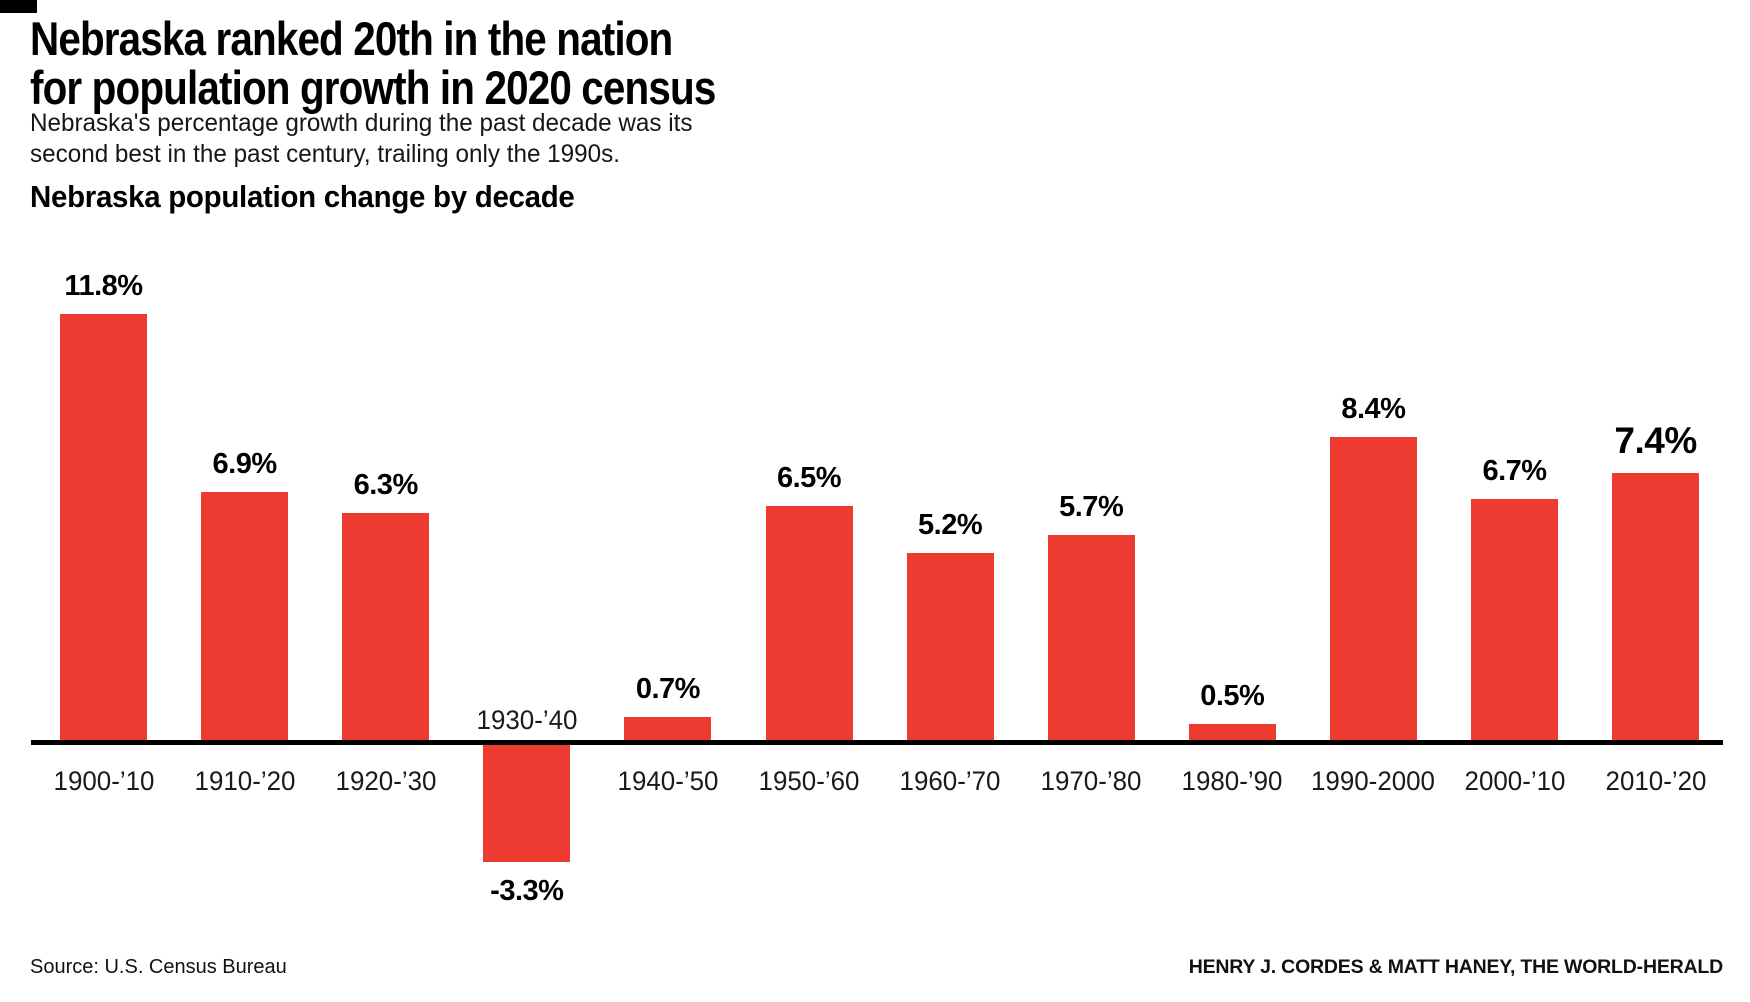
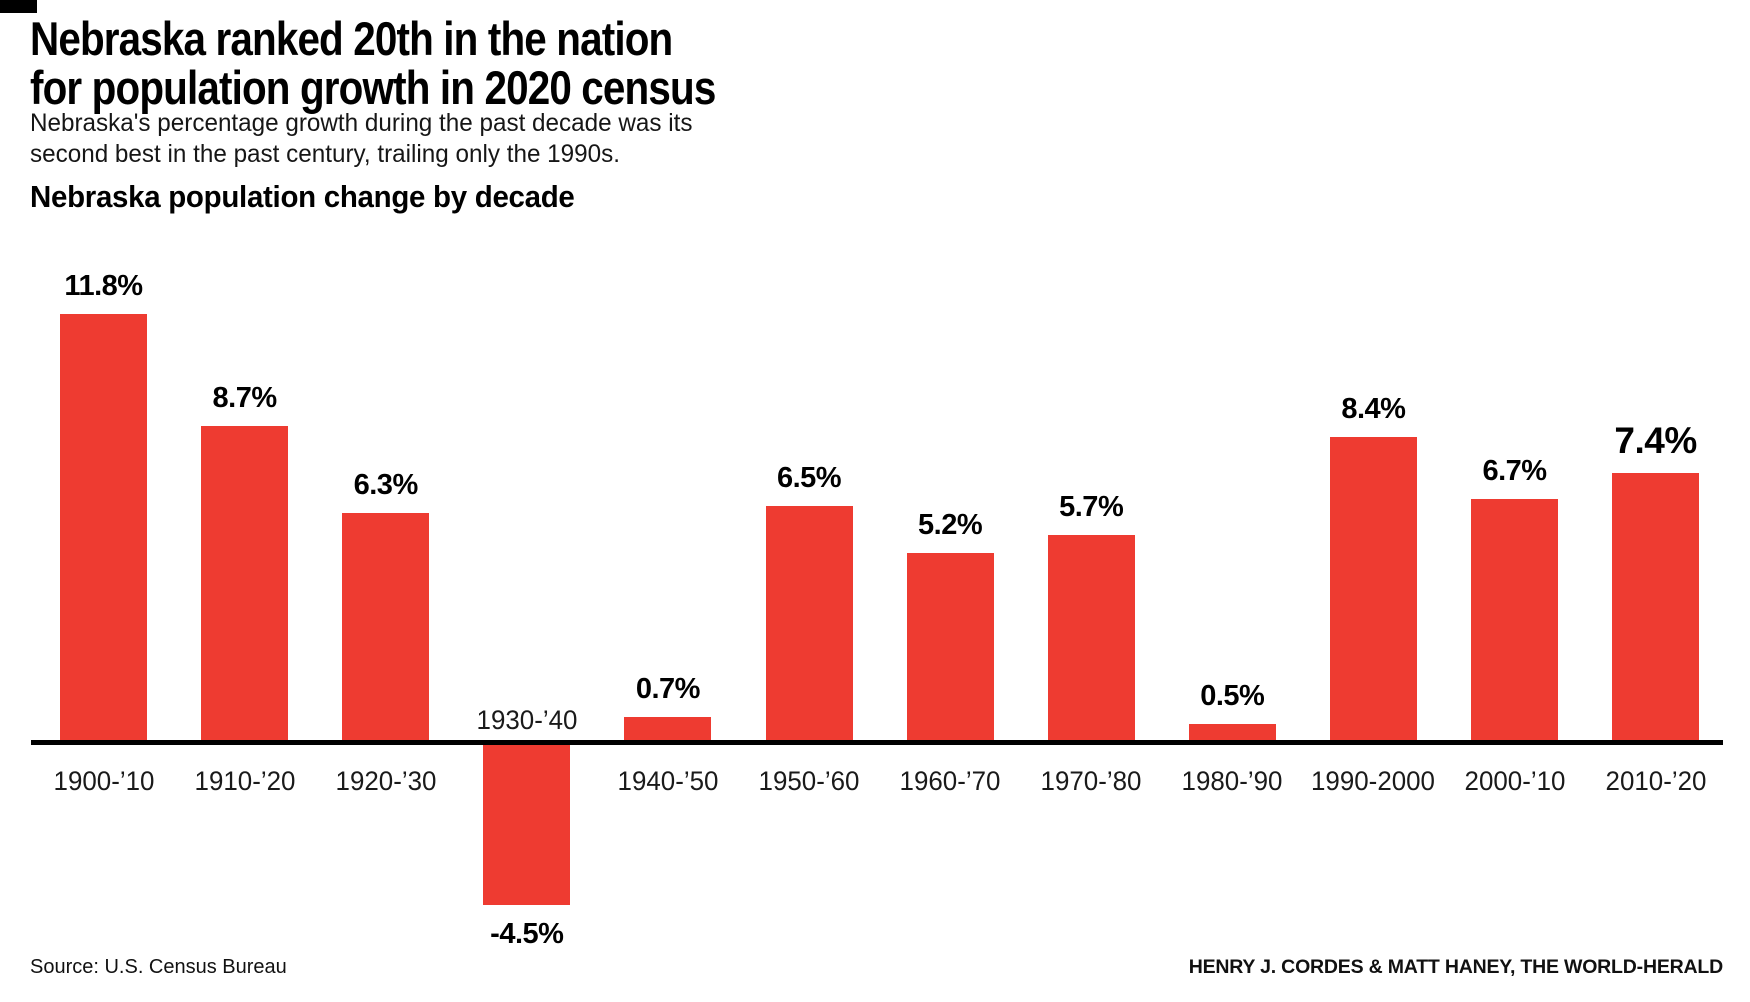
1910-’20: 6.9% -> 8.7%
1930-’40: -3.3% -> -4.5%
